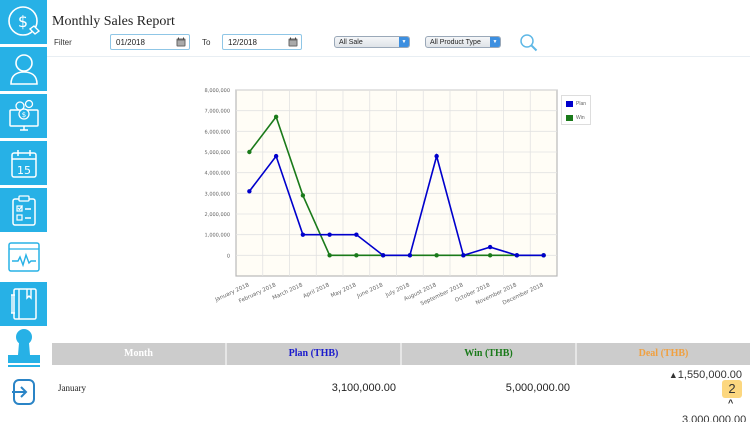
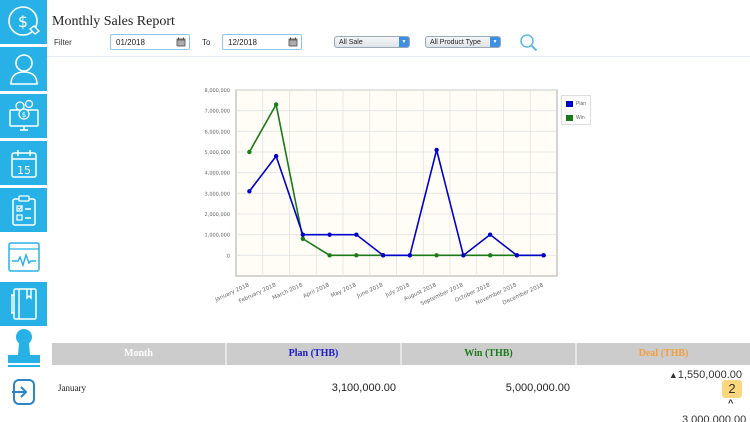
Win/February 2018: 6700000 -> 7300000
Win/March 2018: 2900000 -> 800000
Plan/August 2018: 4800000 -> 5100000
Plan/October 2018: 400000 -> 1000000
